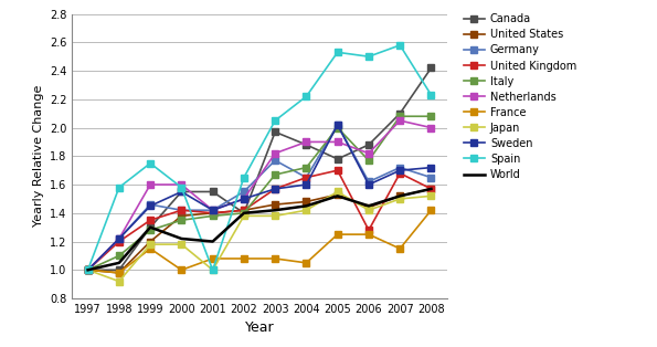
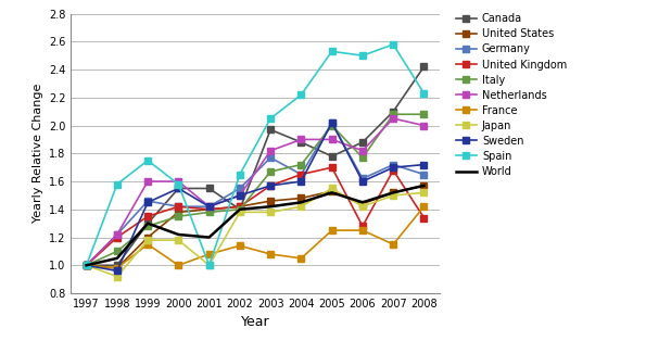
Sweden/1998: 1.22 -> 0.96
France/2002: 1.08 -> 1.14
United Kingdom/2008: 1.57 -> 1.34
